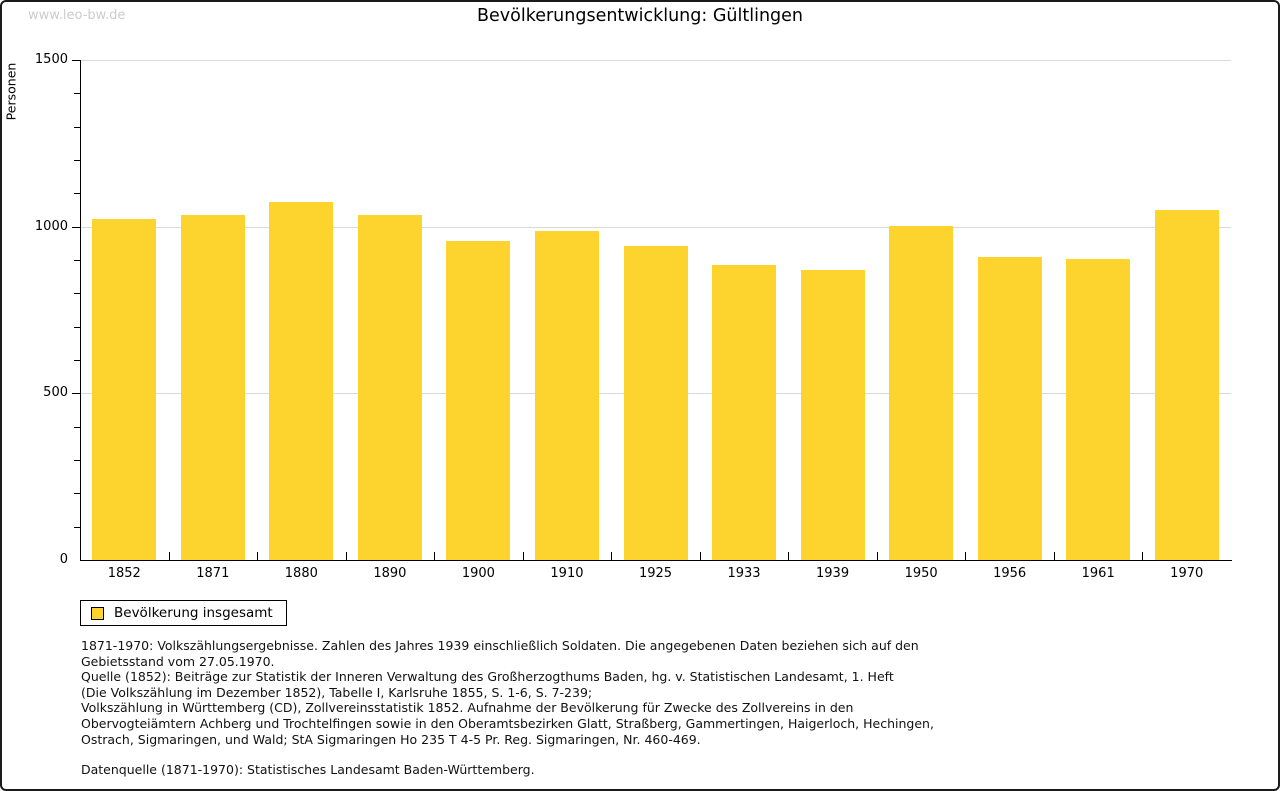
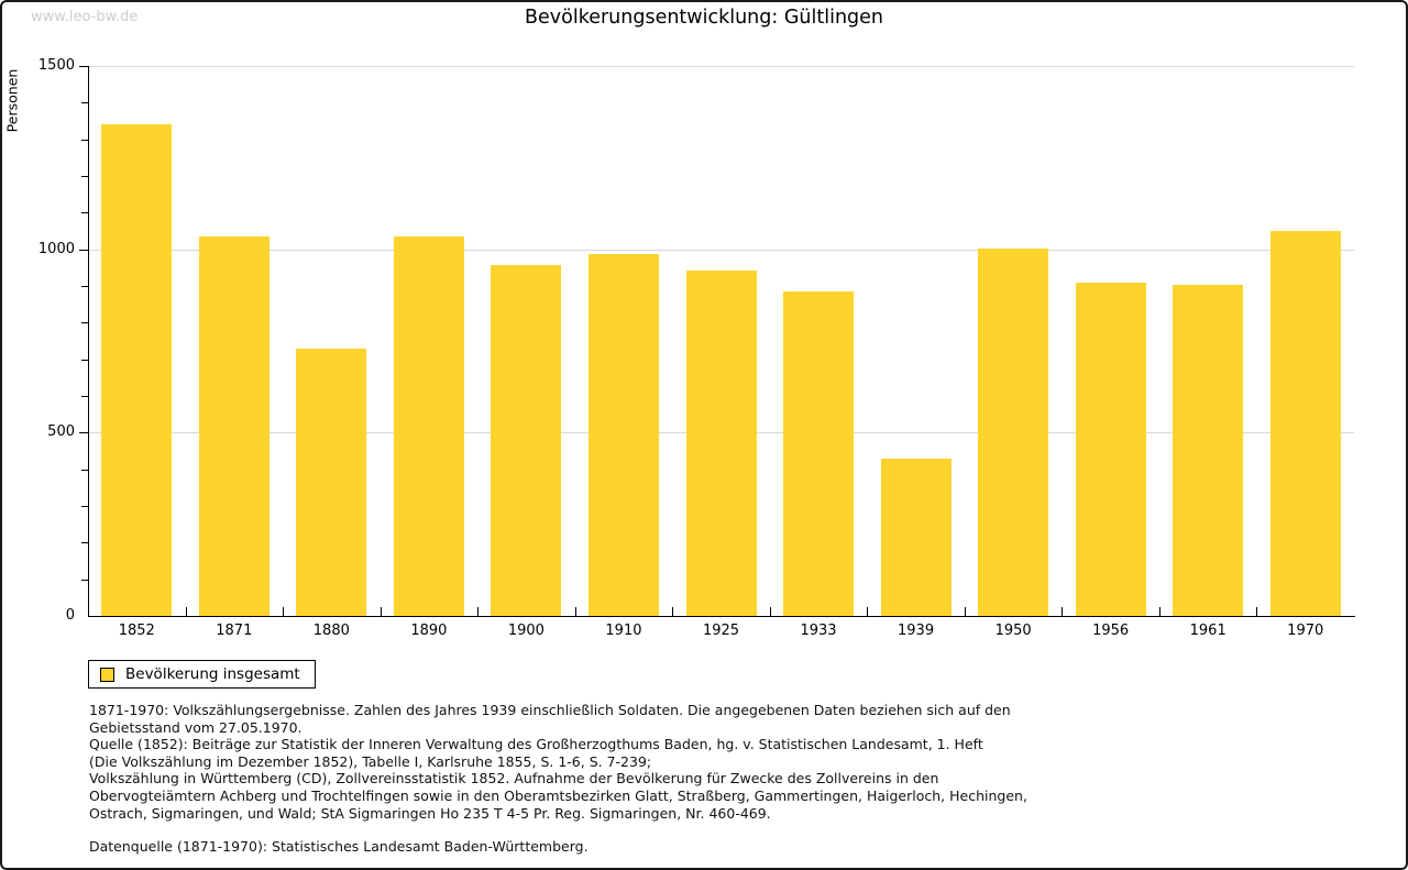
1852: 1020 -> 1340
1880: 1070 -> 730
1939: 870 -> 430
